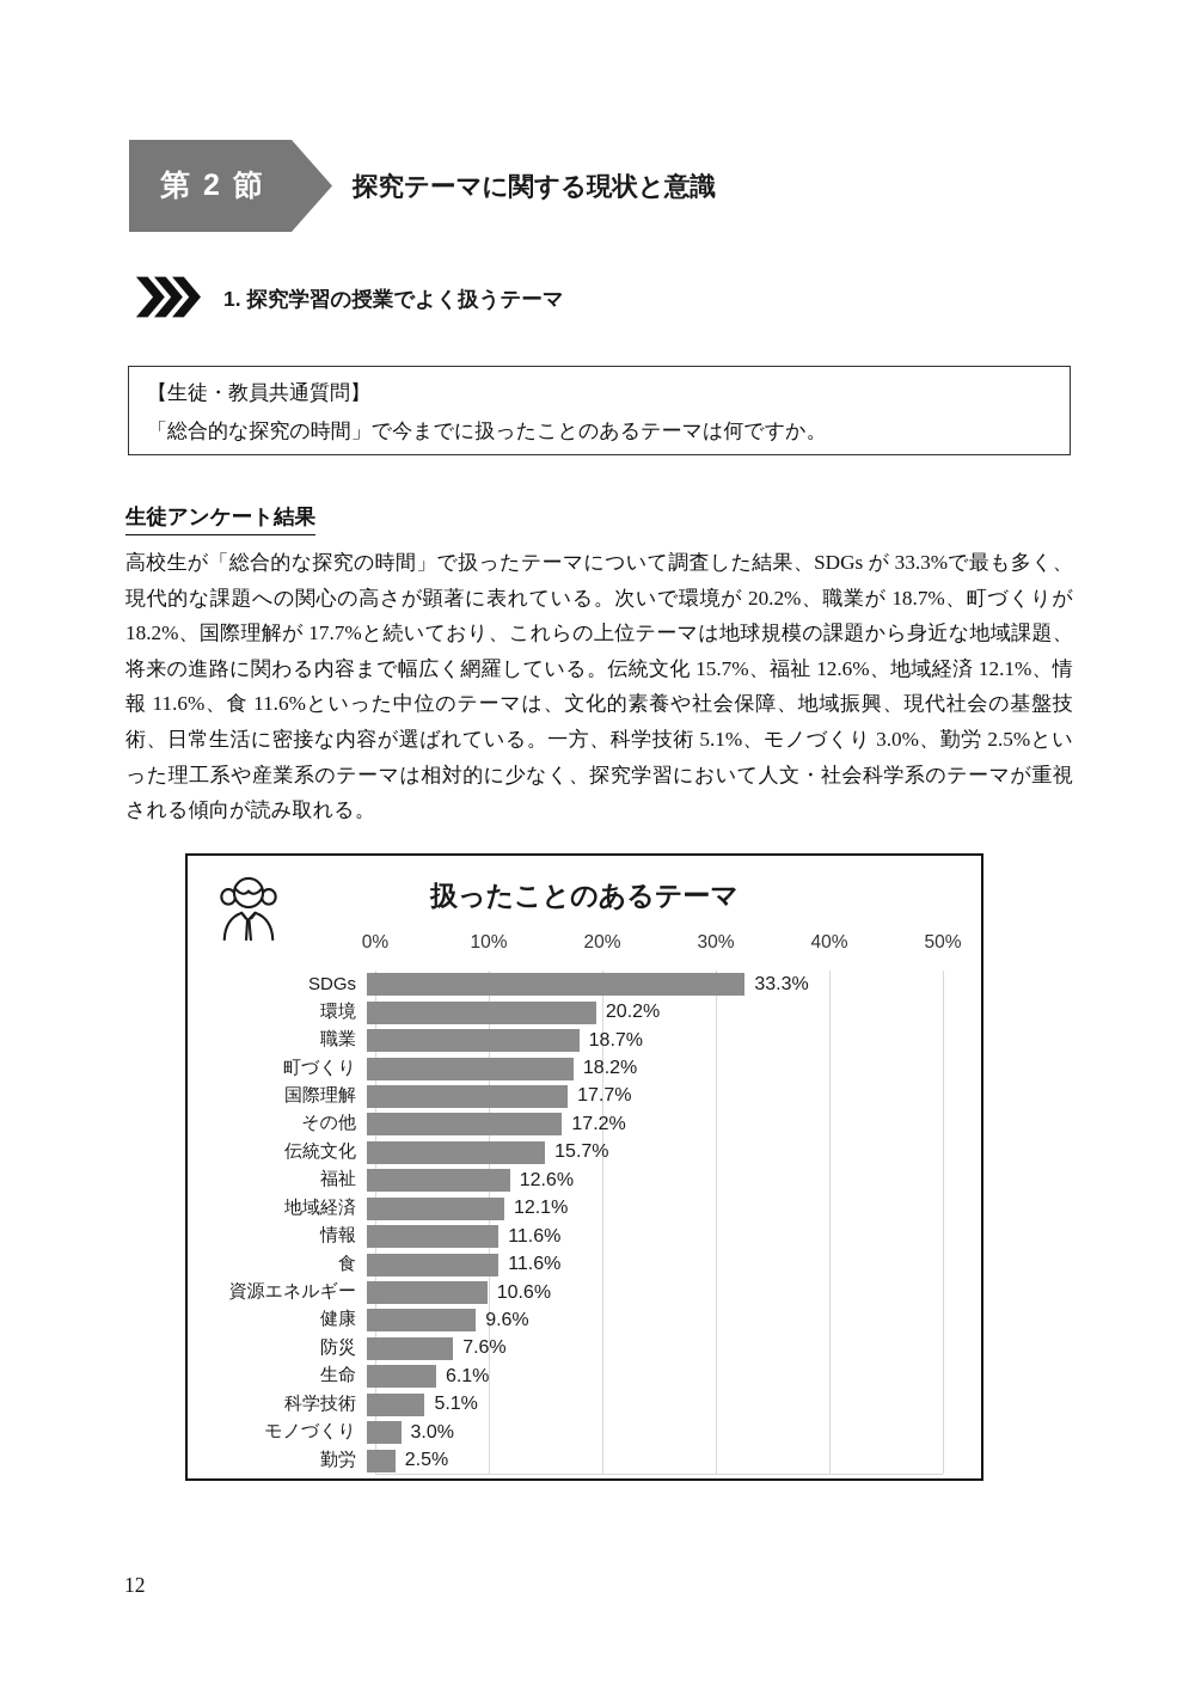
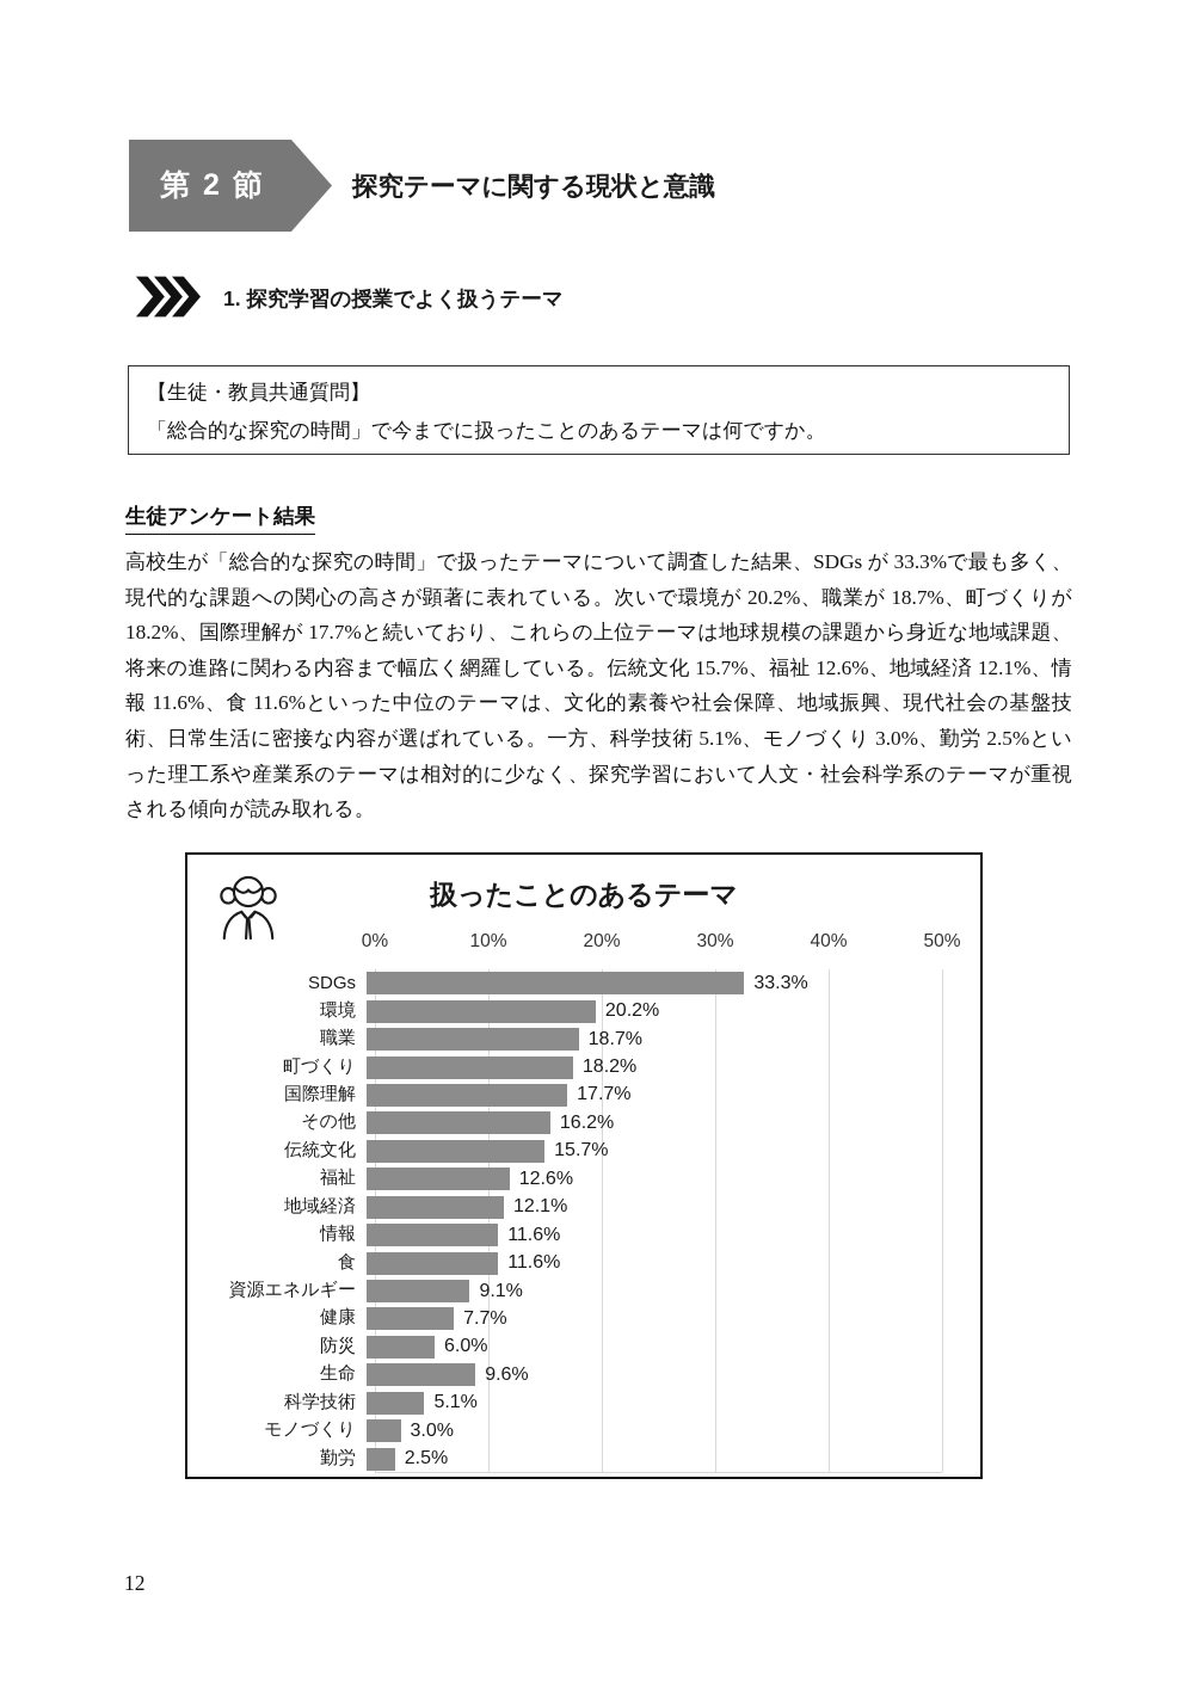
その他: 17.2% -> 16.2%
資源エネルギー: 10.6% -> 9.1%
健康: 9.6% -> 7.7%
防災: 7.6% -> 6.0%
生命: 6.1% -> 9.6%
